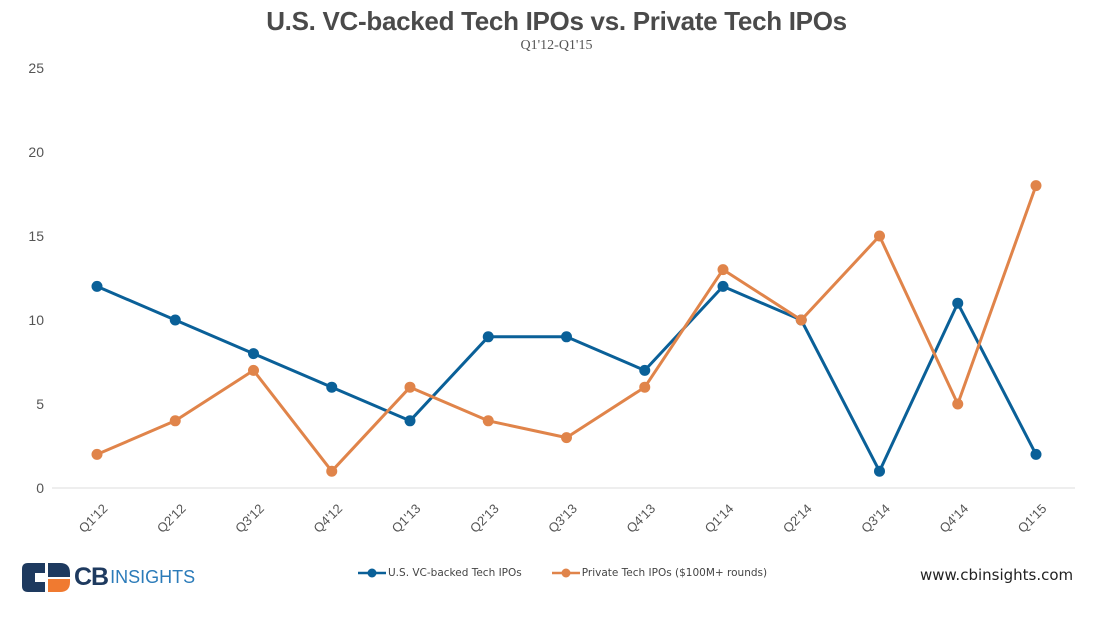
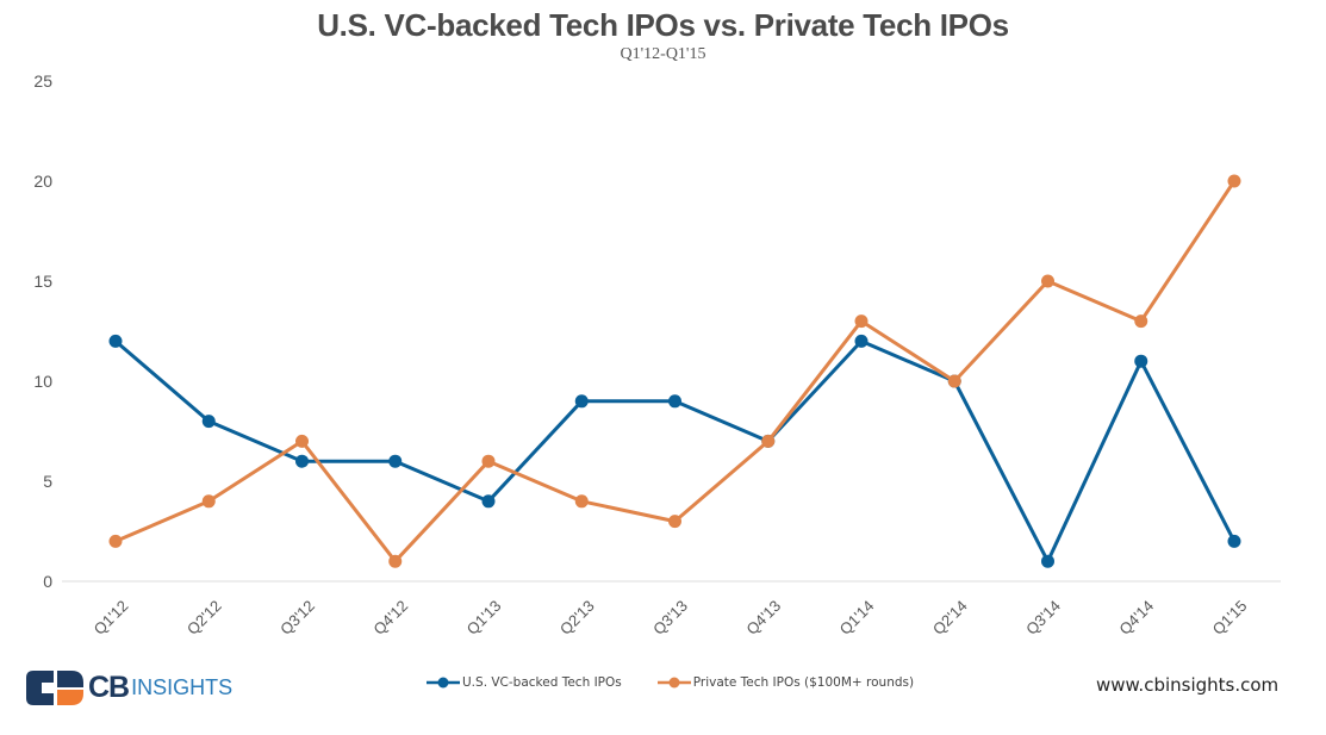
U.S. VC-backed Tech IPOs/Q2'12: 10 -> 8
U.S. VC-backed Tech IPOs/Q3'12: 8 -> 6
Private Tech IPOs ($100M+ rounds)/Q4'13: 6 -> 7
Private Tech IPOs ($100M+ rounds)/Q4'14: 5 -> 13
Private Tech IPOs ($100M+ rounds)/Q1'15: 18 -> 20
